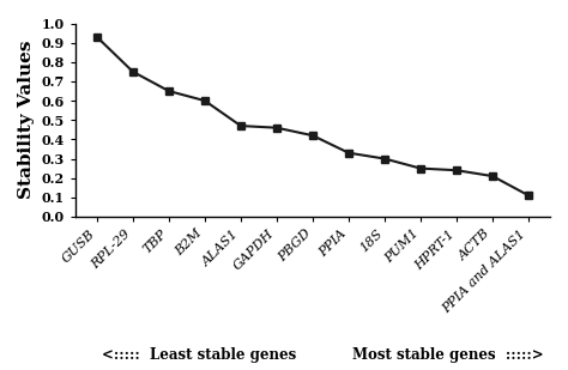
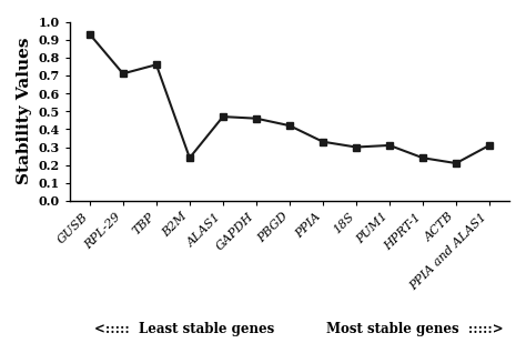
RPL-29: 0.75 -> 0.71
TBP: 0.65 -> 0.76
B2M: 0.60 -> 0.24
PUM1: 0.25 -> 0.31
PPIA and ALAS1: 0.11 -> 0.31
